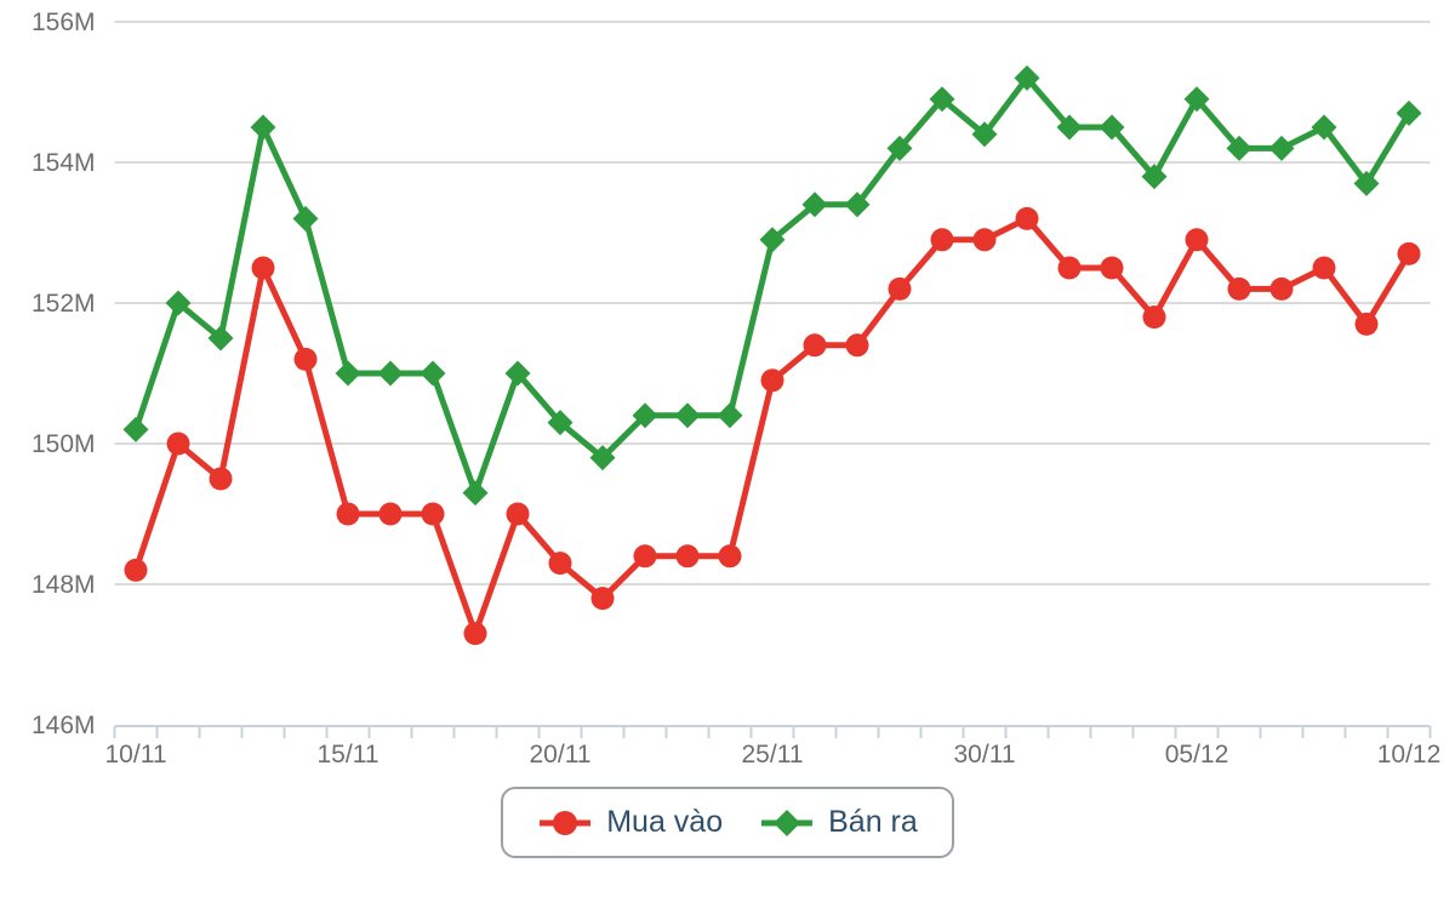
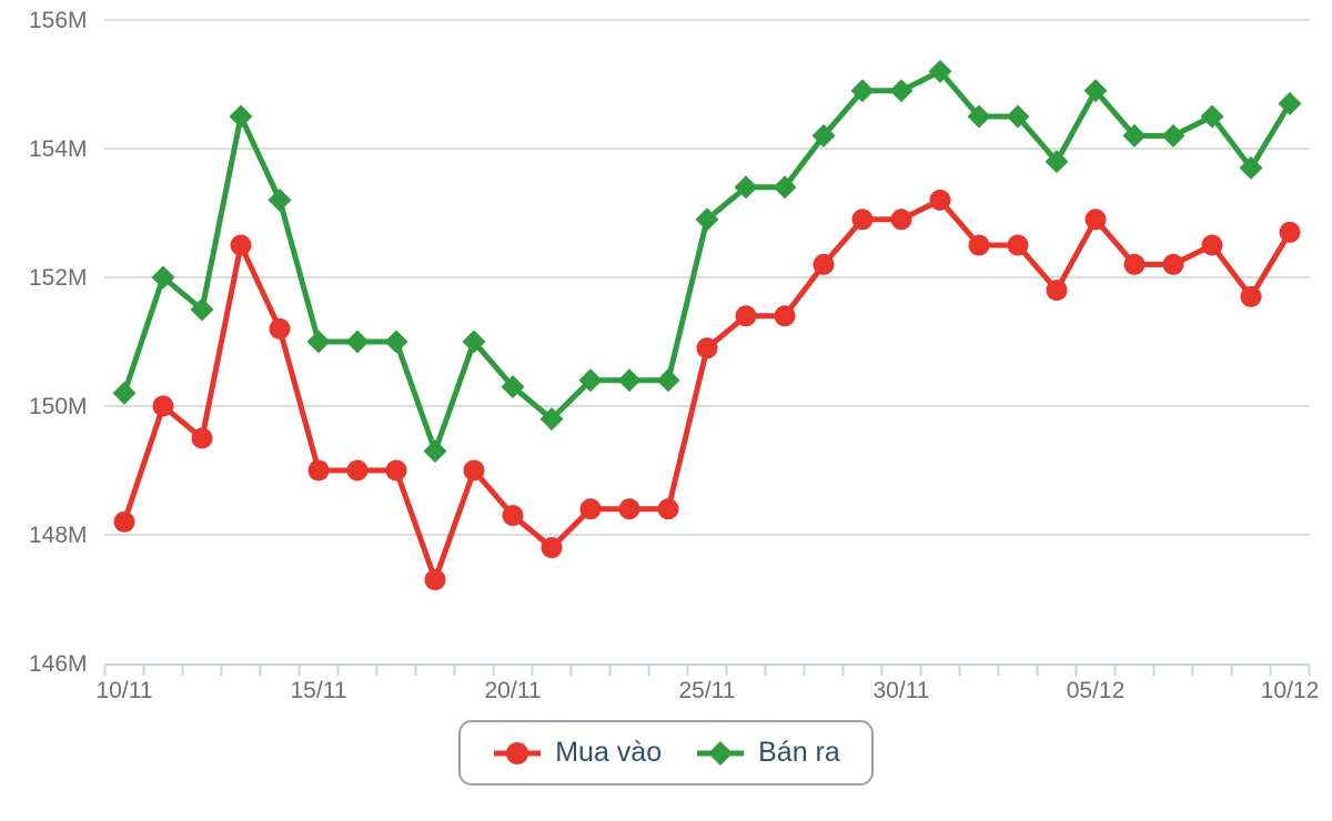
Bán ra/30/11: 154.4M -> 154.9M
